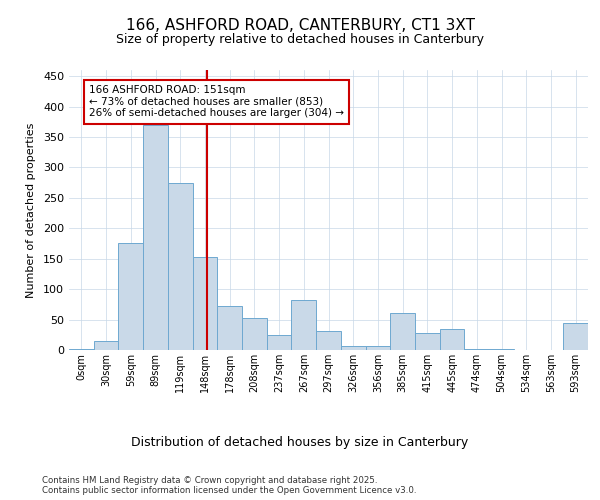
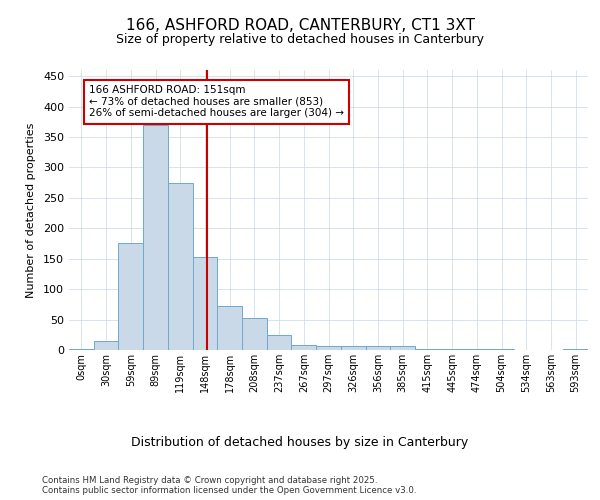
267sqm: 82 -> 9
297sqm: 32 -> 6
385sqm: 60 -> 7
415sqm: 28 -> 1
445sqm: 34 -> 1
593sqm: 44 -> 2
